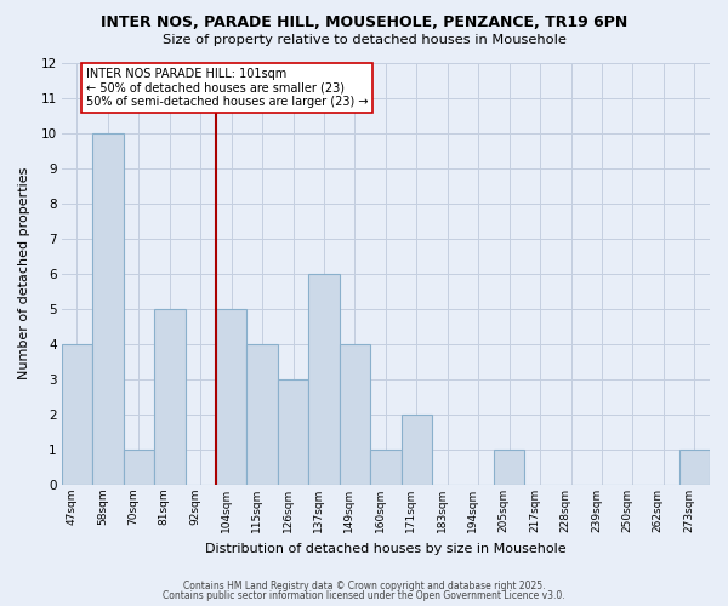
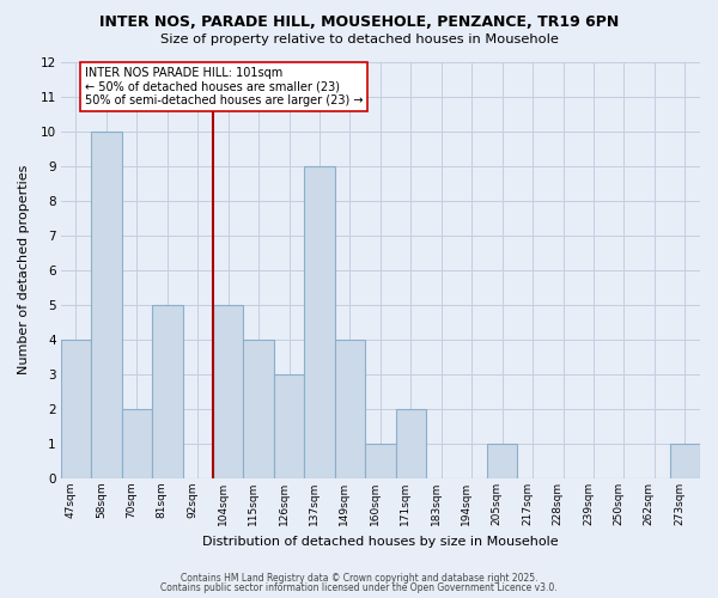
70sqm: 1 -> 2
137sqm: 6 -> 9
